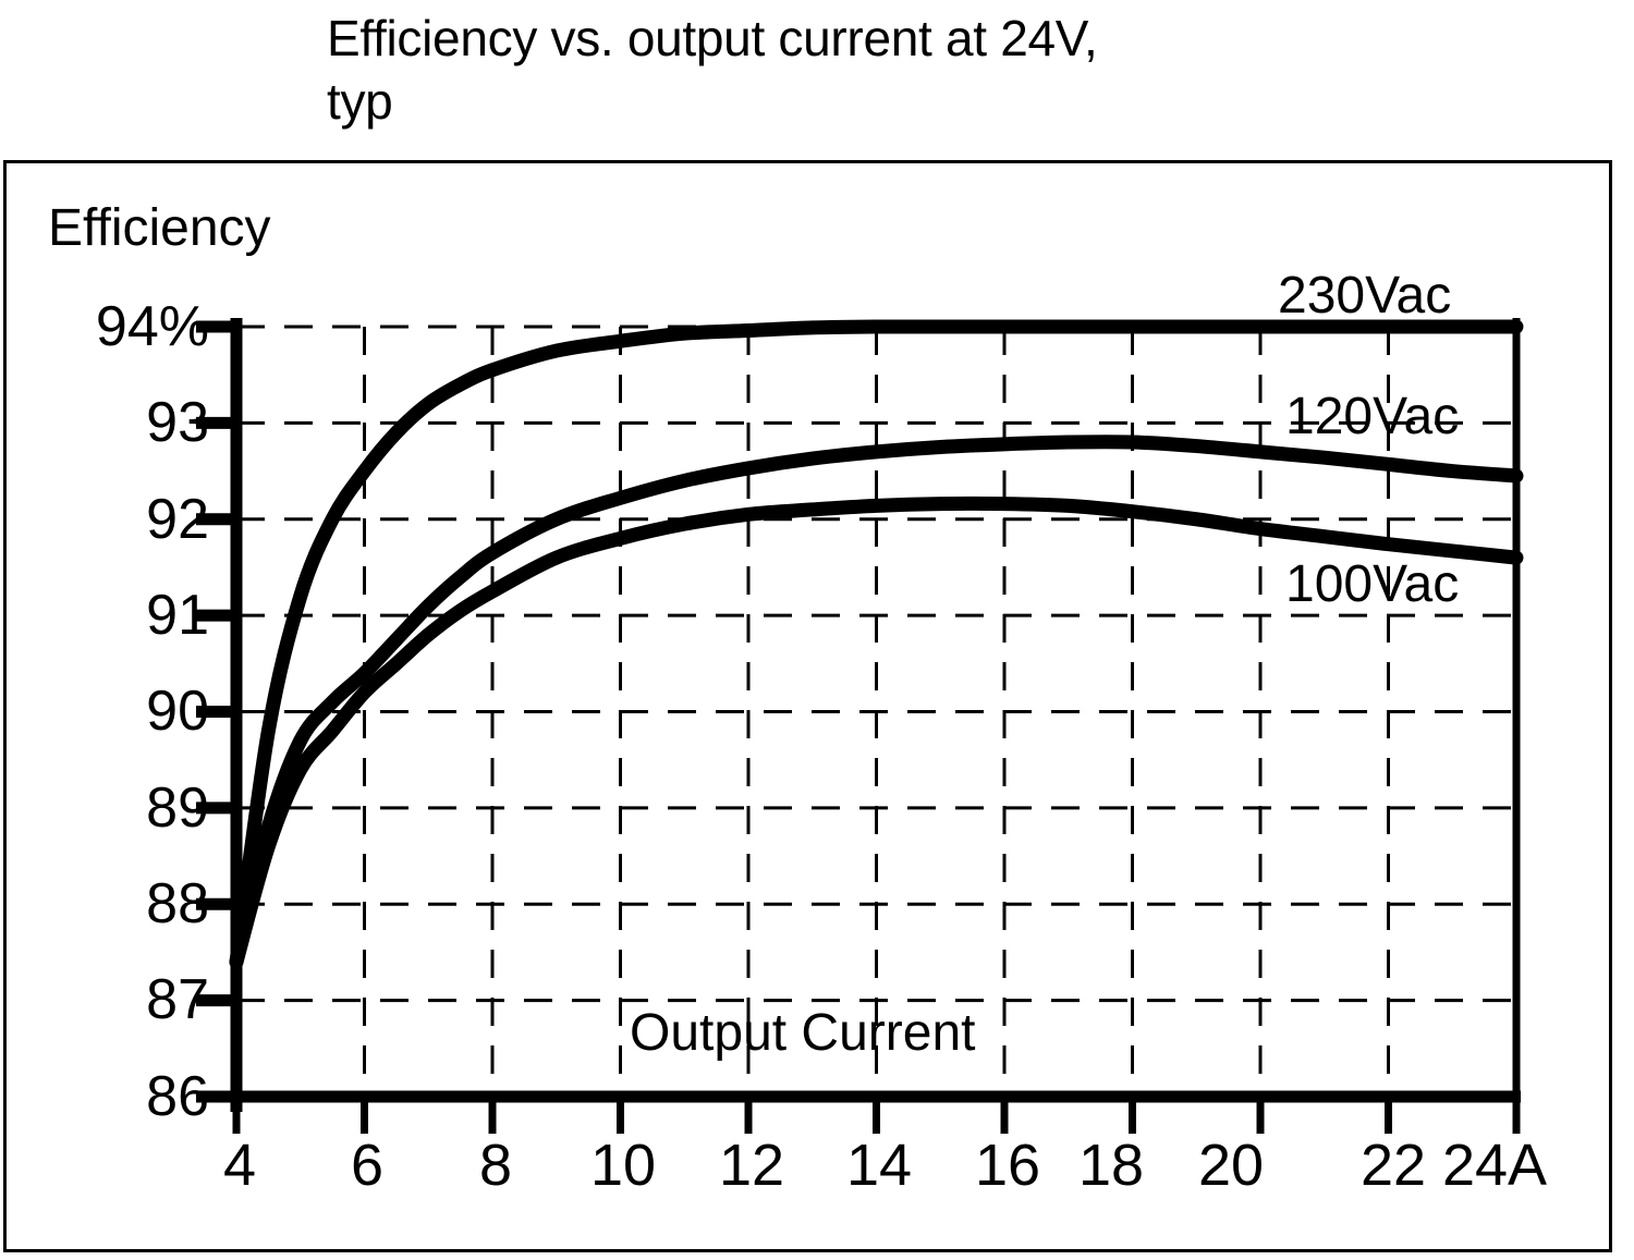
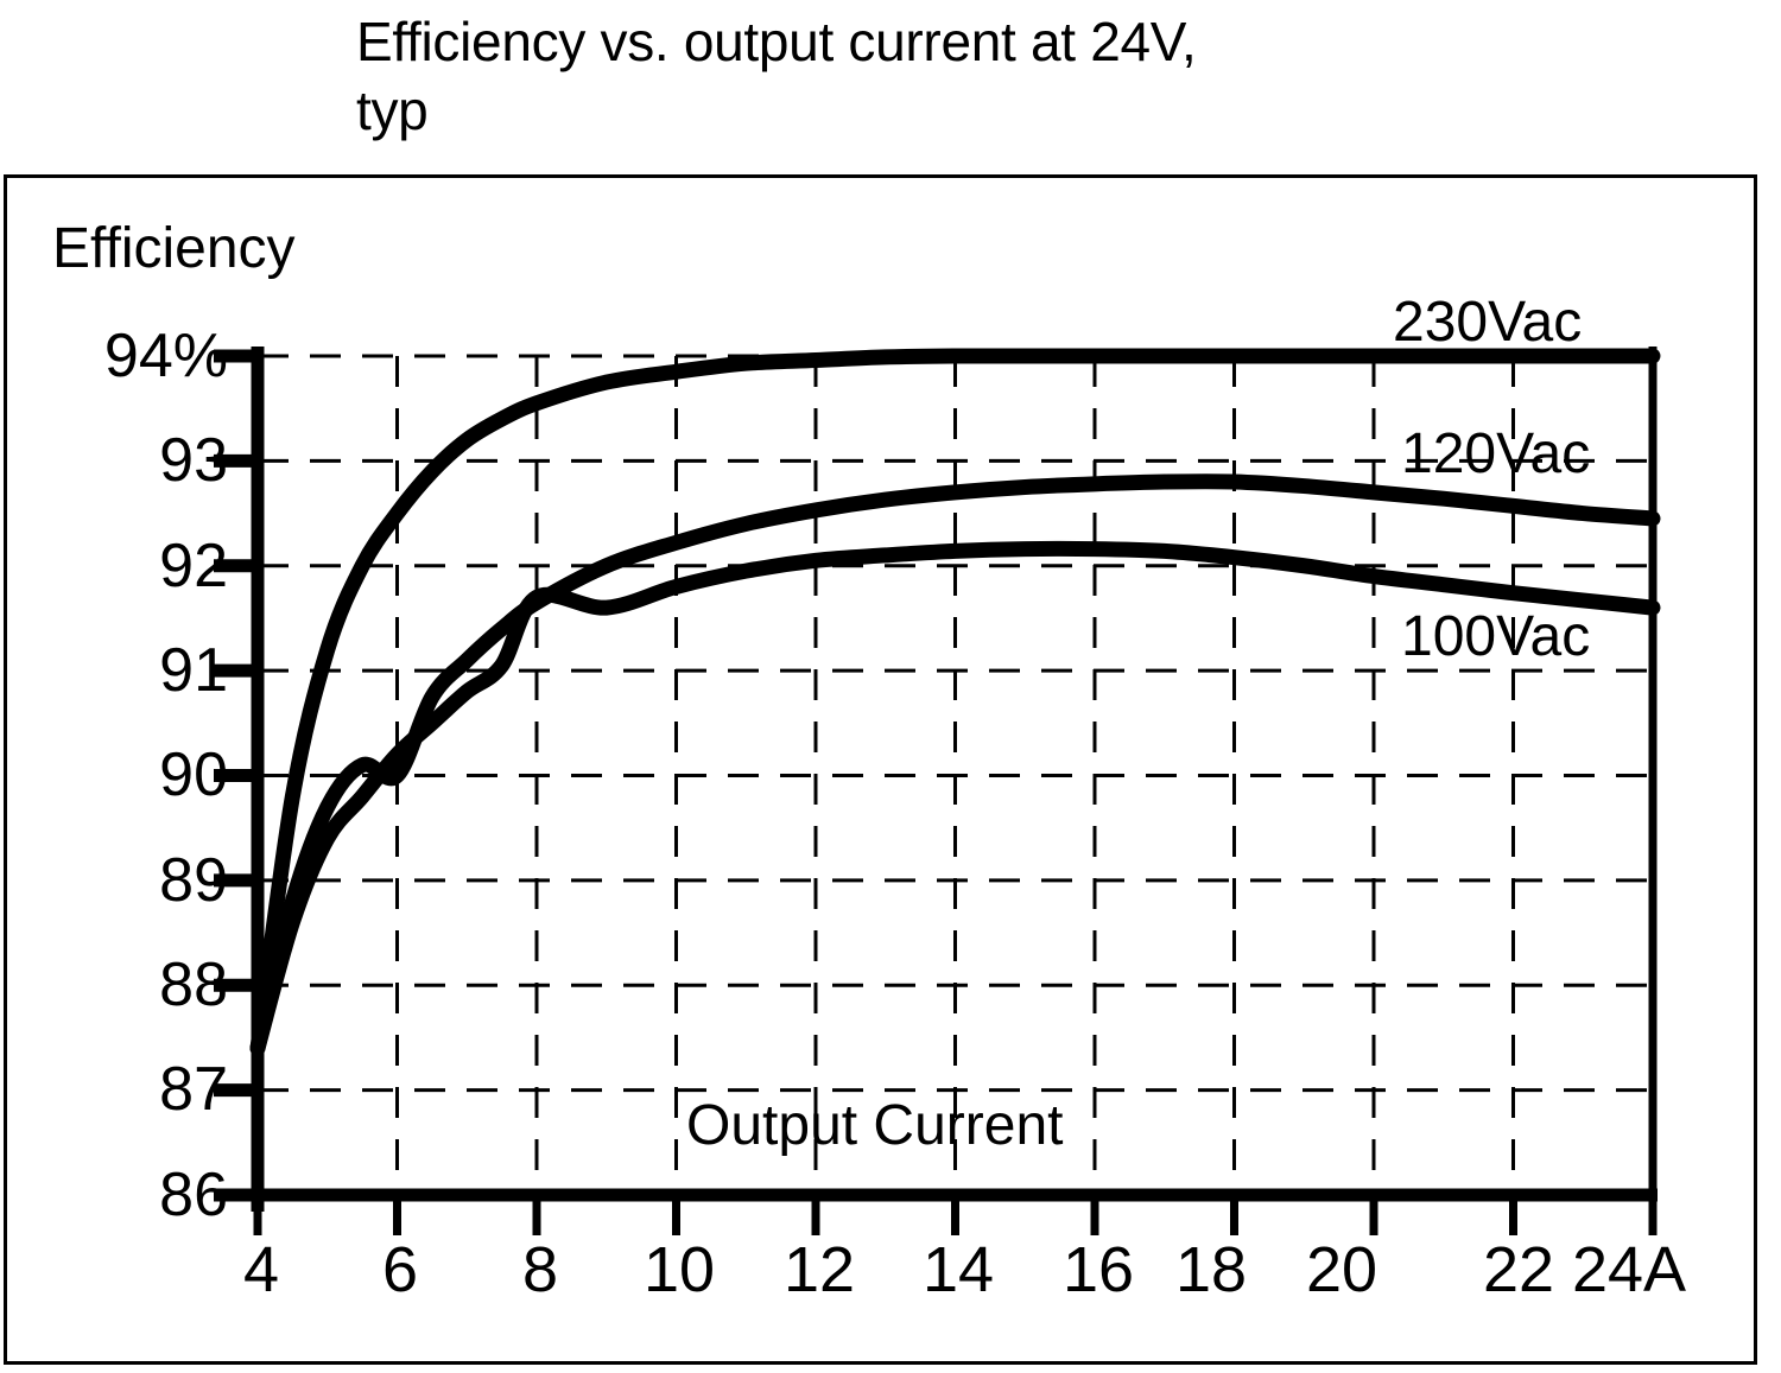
120Vac/6: 90.4% -> 90.0%
100Vac/8: 91.2% -> 91.7%
